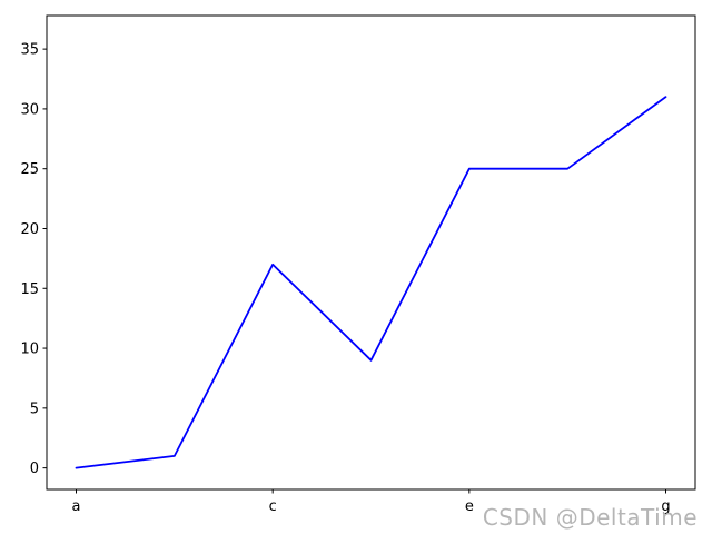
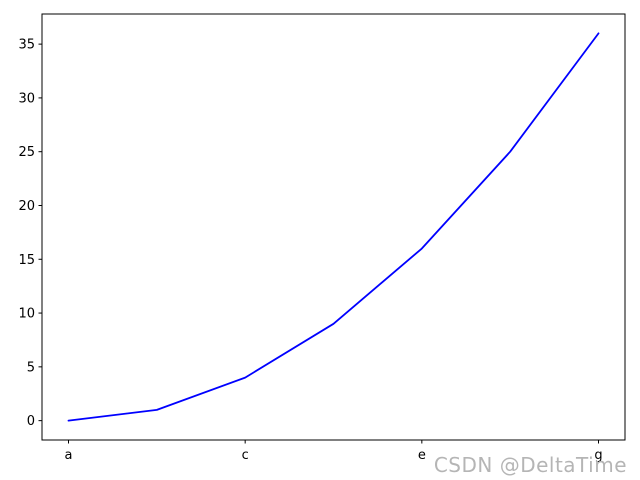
c: 17 -> 4
e: 25 -> 16
g: 31 -> 36
